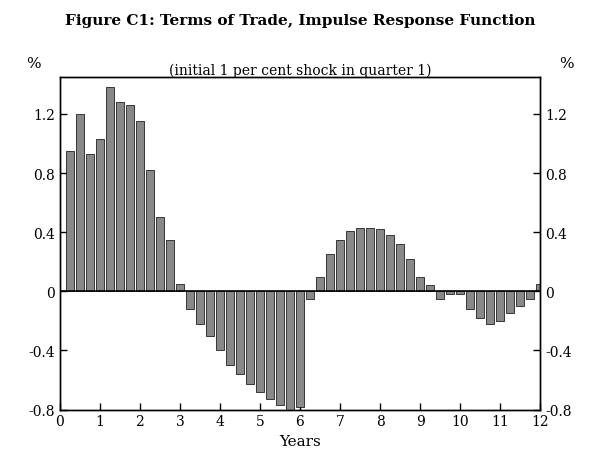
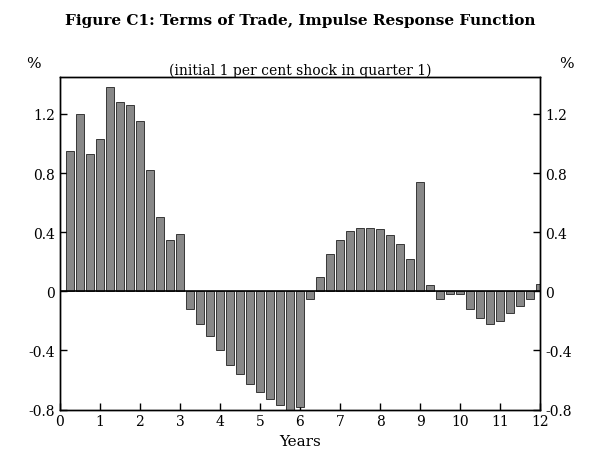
3: 0.05 -> 0.39
9: 0.10 -> 0.74
